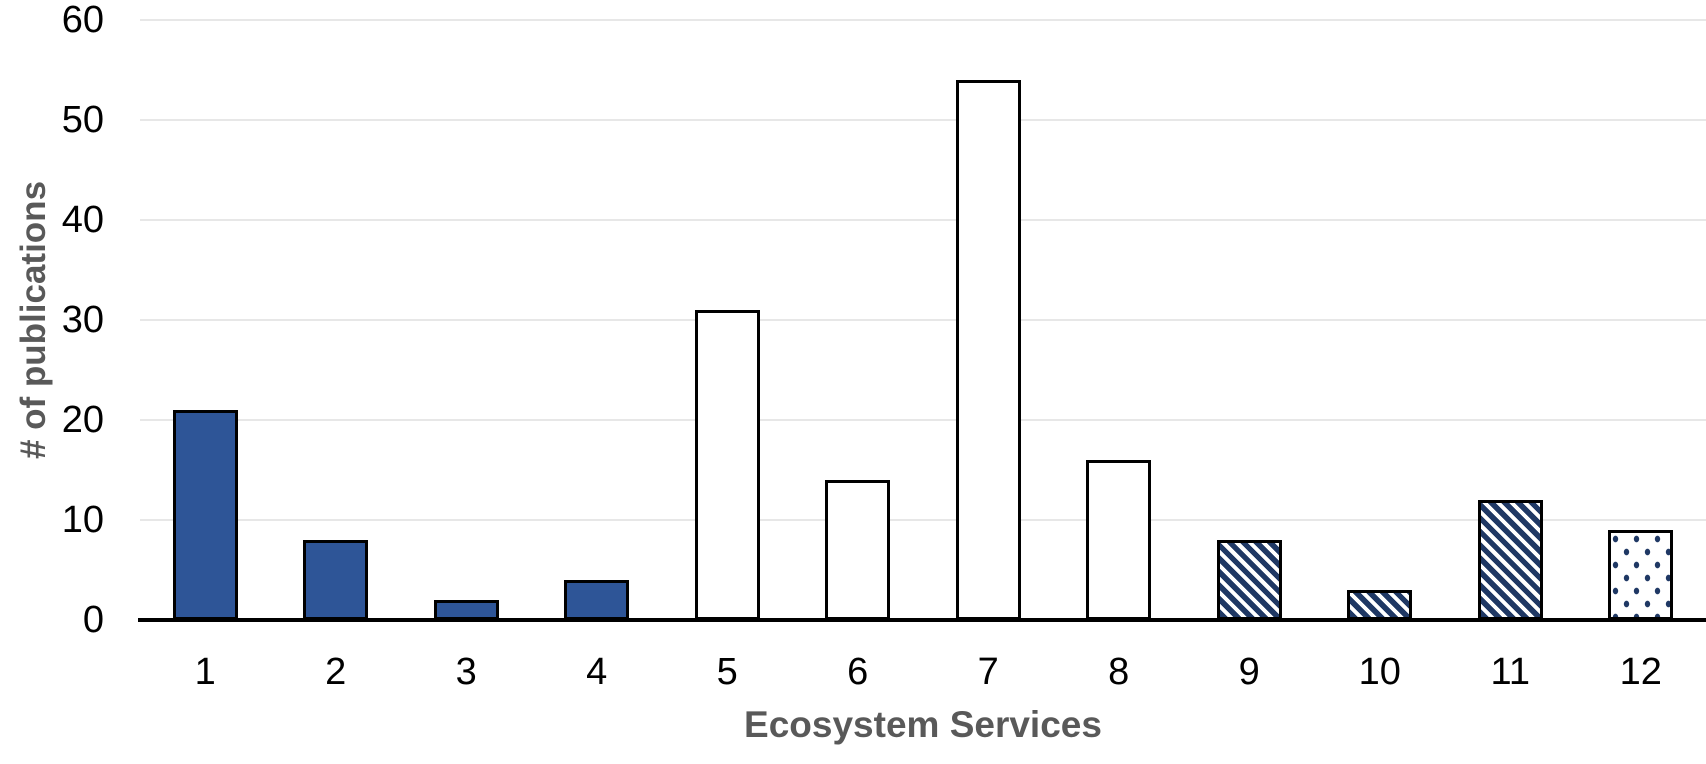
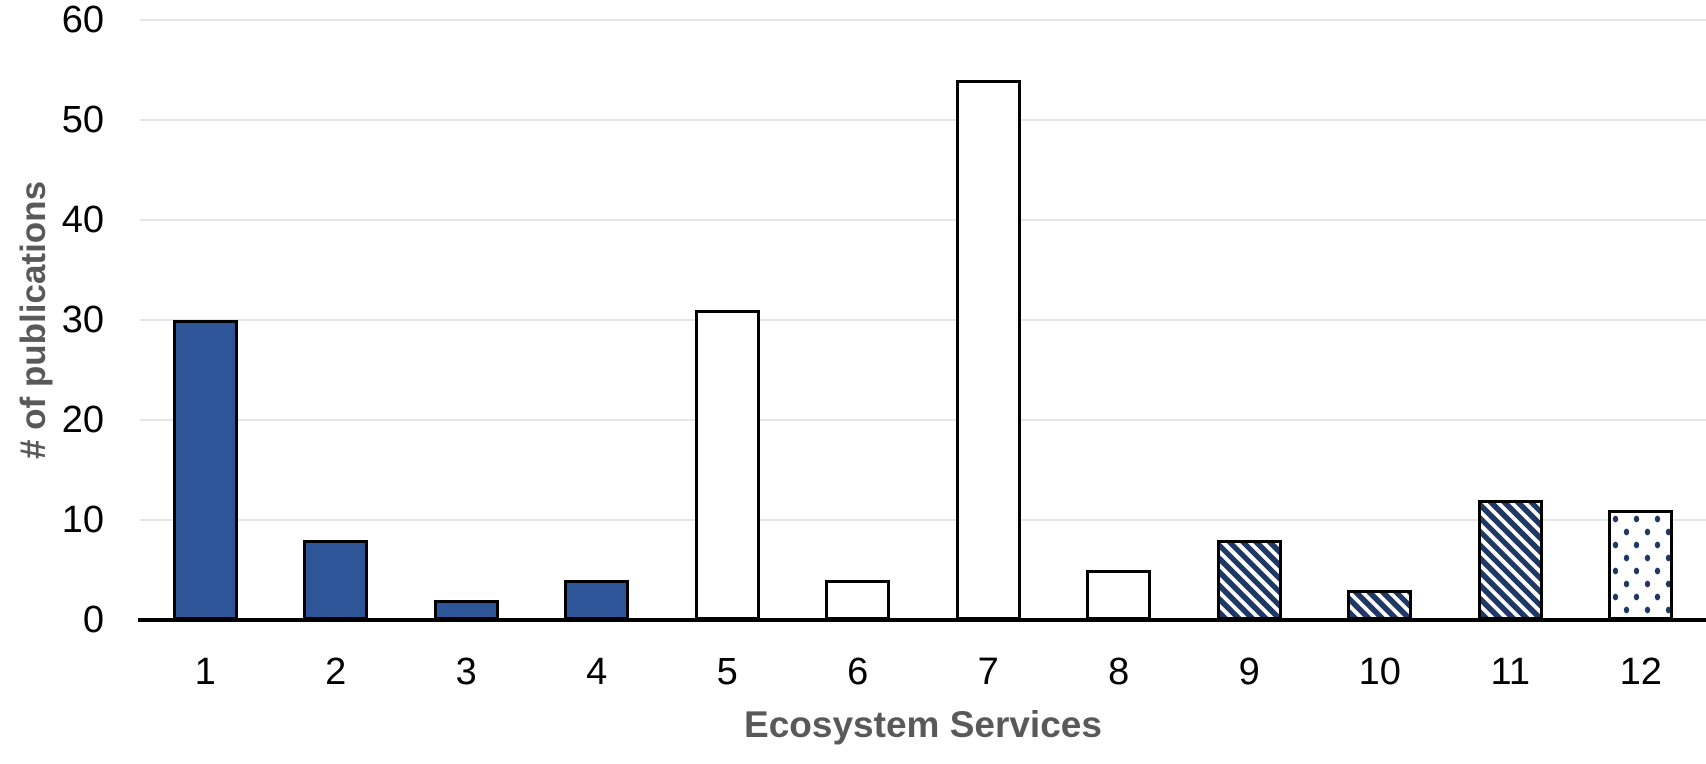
1: 21 -> 30
6: 14 -> 4
8: 16 -> 5
12: 9 -> 11
